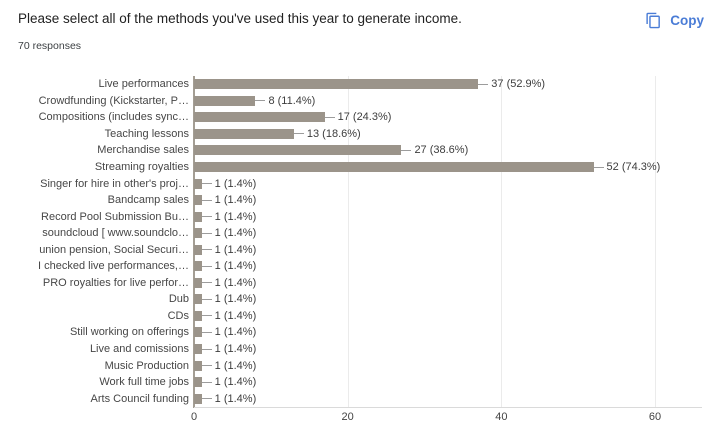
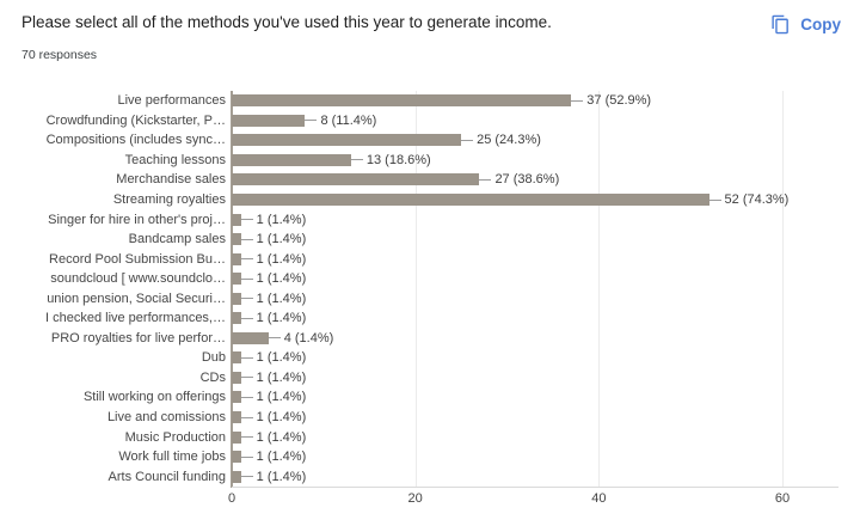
Compositions (includes sync…: 17 -> 25
PRO royalties for live perfor…: 1 -> 4
